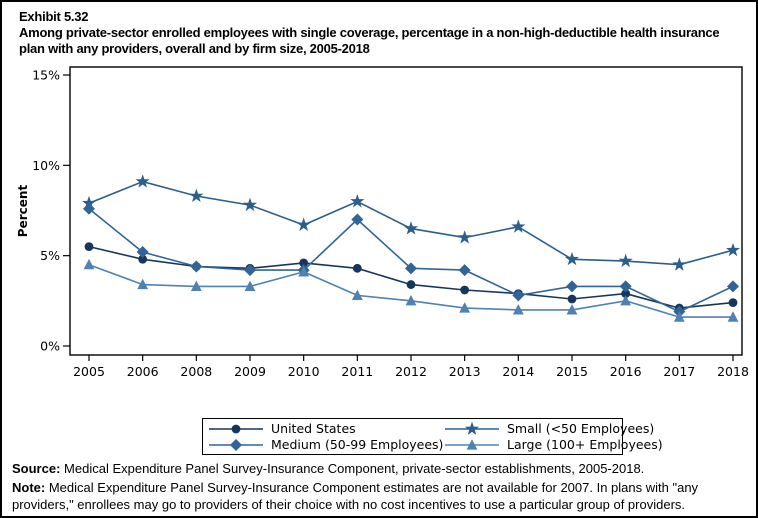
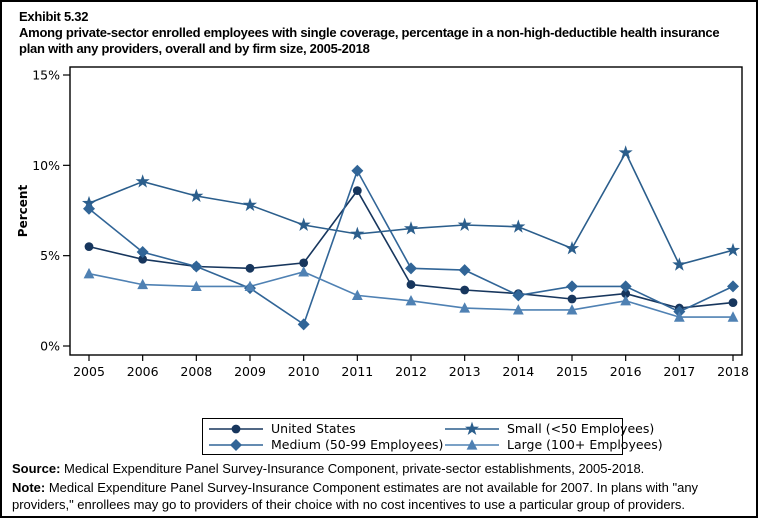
Large (100+ Employees)/2005: 4.5% -> 4.0%
Medium (50-99 Employees)/2009: 4.2% -> 3.2%
Medium (50-99 Employees)/2010: 4.2% -> 1.2%
United States/2011: 4.3% -> 8.6%
Small (<50 Employees)/2011: 8.0% -> 6.2%
Medium (50-99 Employees)/2011: 7.0% -> 9.7%
Small (<50 Employees)/2013: 6.0% -> 6.7%
Small (<50 Employees)/2015: 4.8% -> 5.4%
Small (<50 Employees)/2016: 4.7% -> 10.7%
